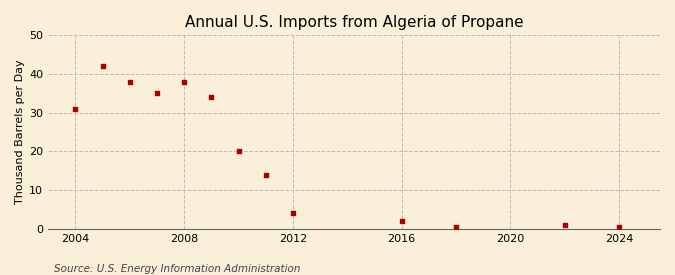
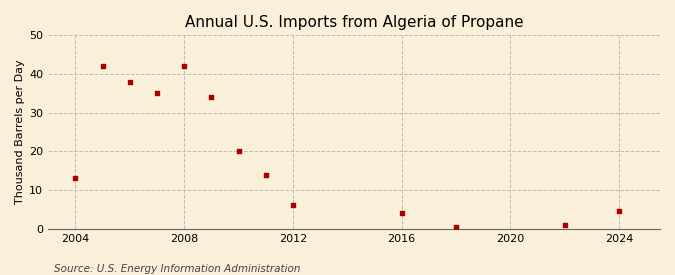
2004: 31.0 -> 13.0
2008: 38.0 -> 42.0
2012: 4.0 -> 6.0
2016: 2.0 -> 4.0
2024: 0.3 -> 4.5
